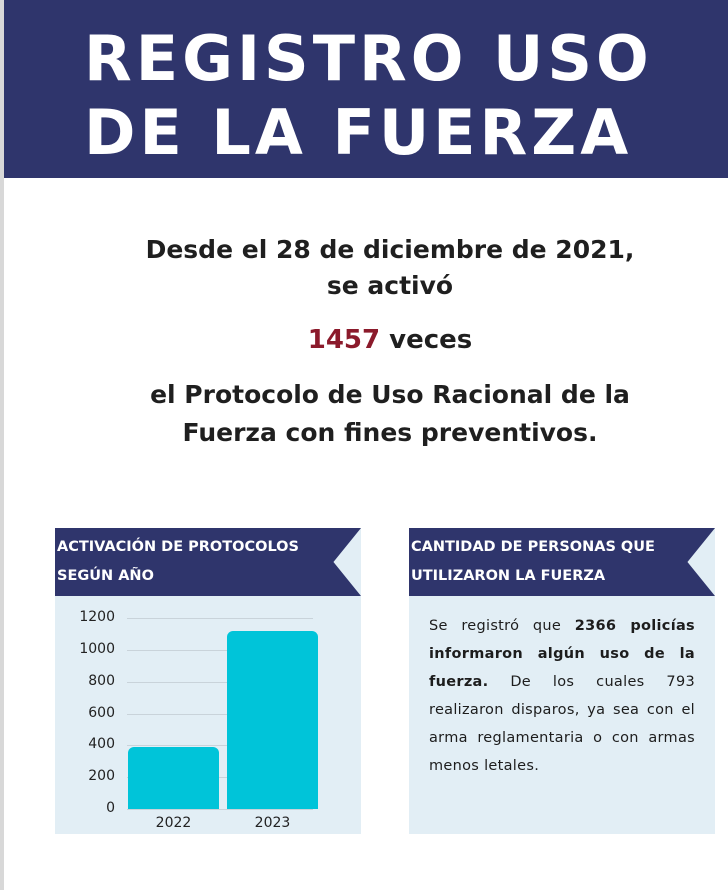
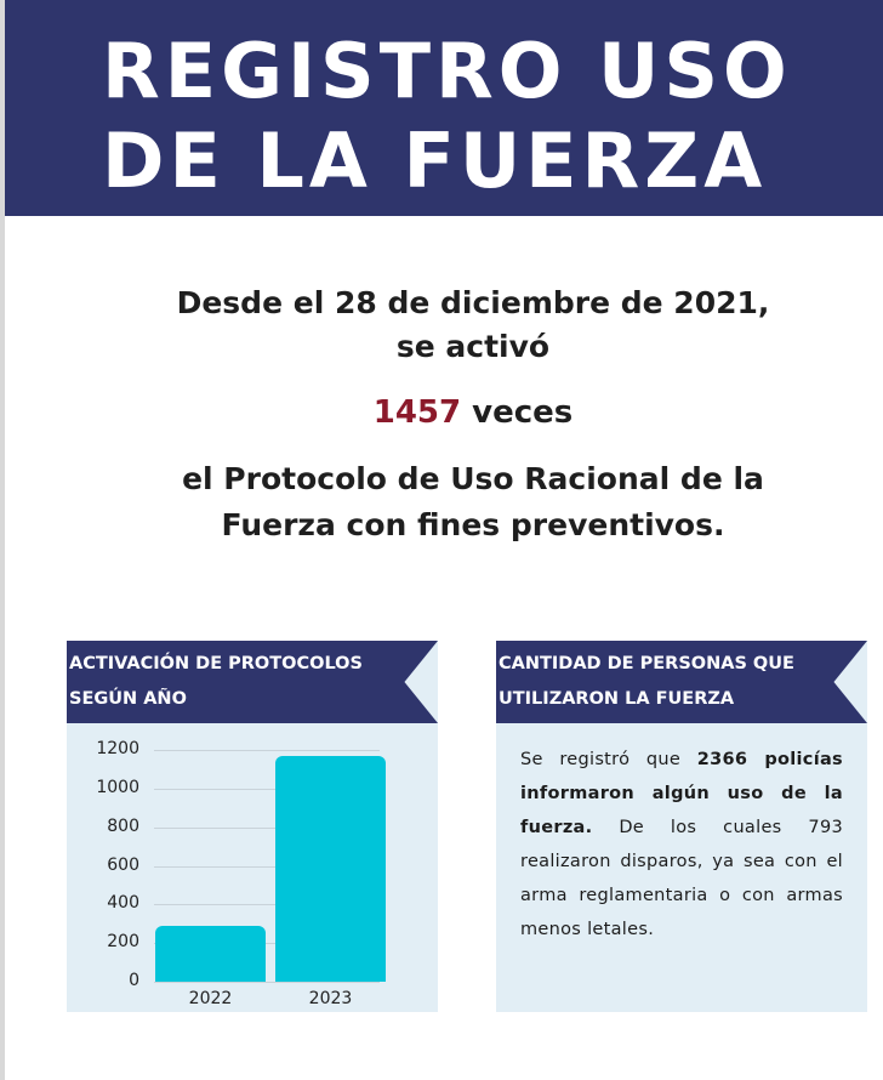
2022: 390 -> 290
2023: 1120 -> 1170
